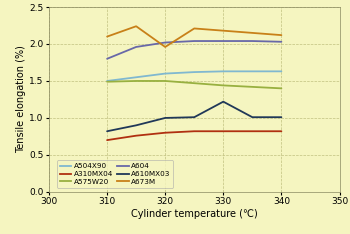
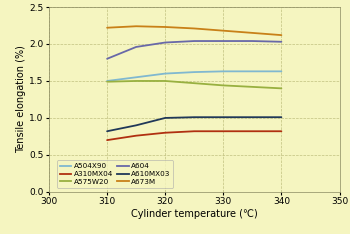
A673M/310: 2.10 -> 2.22
A673M/320: 1.96 -> 2.23
A610MX03/330: 1.22 -> 1.01
